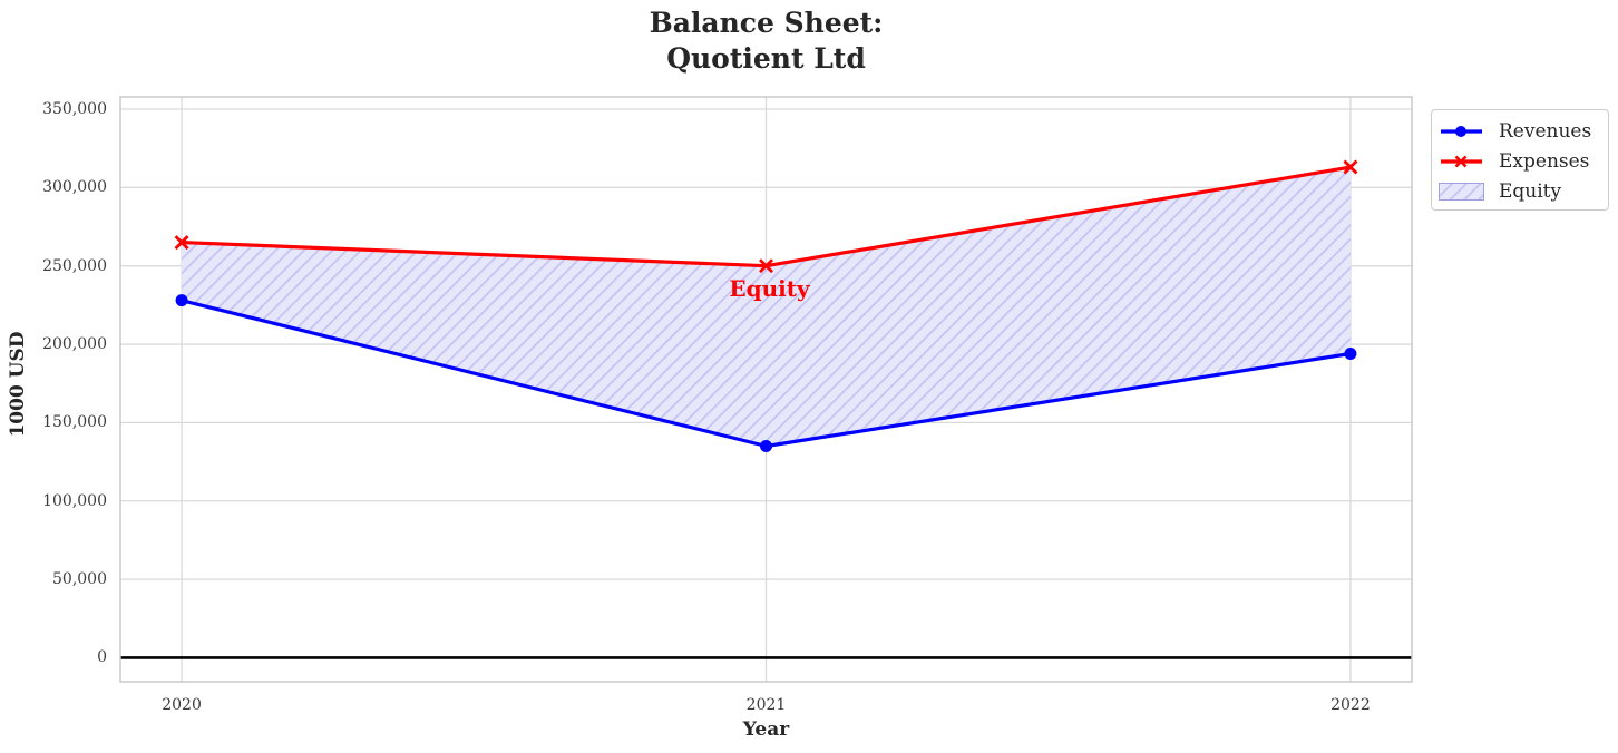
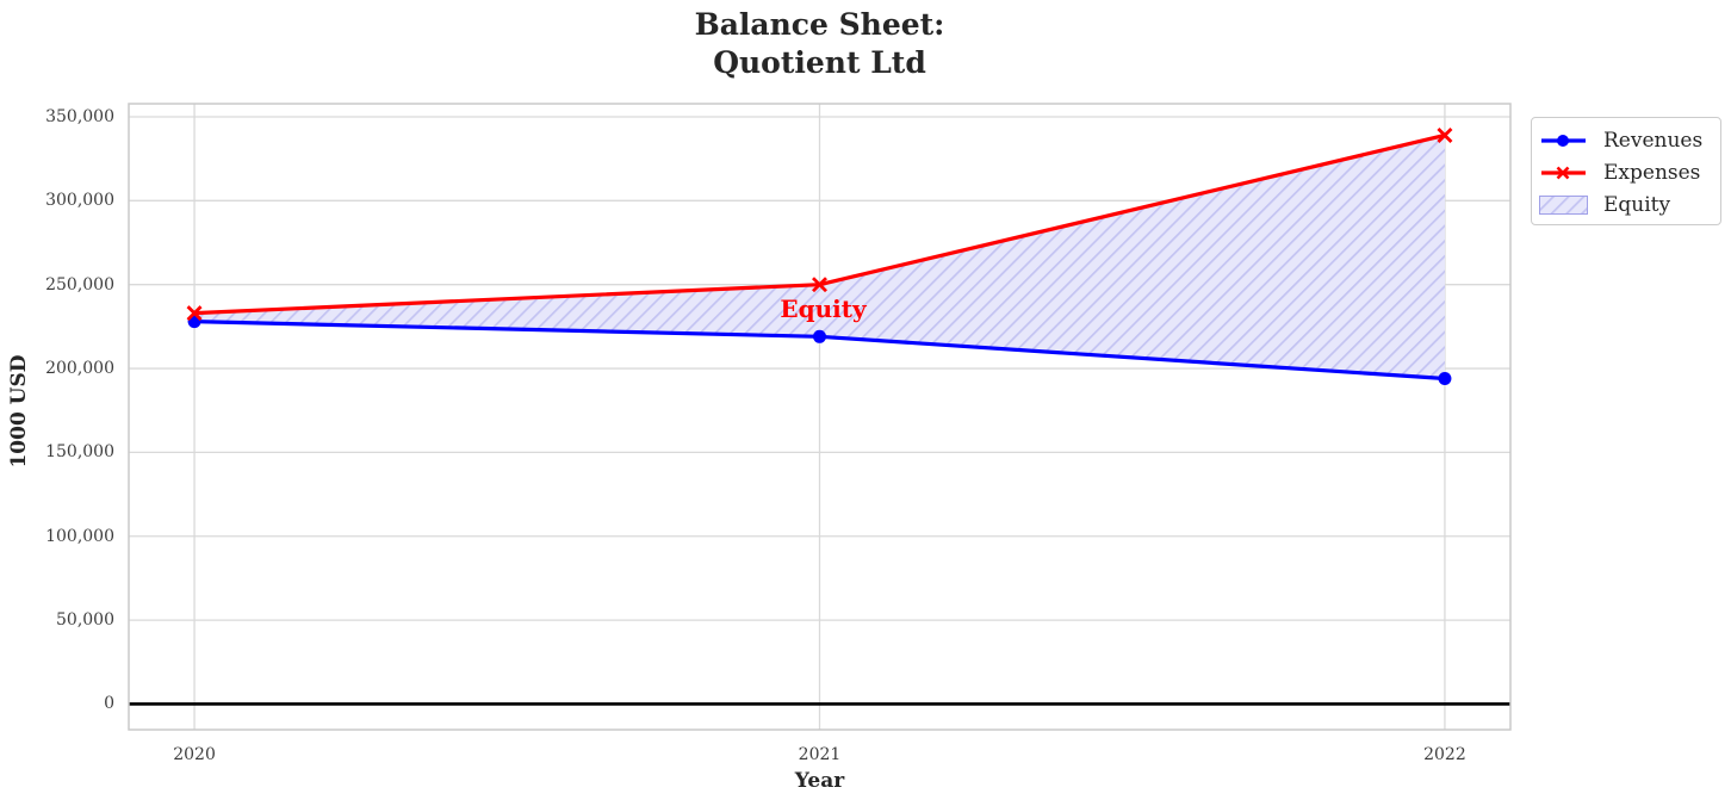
Expenses/2020: 265000 -> 233000
Revenues/2021: 135000 -> 219000
Expenses/2022: 313000 -> 339000
